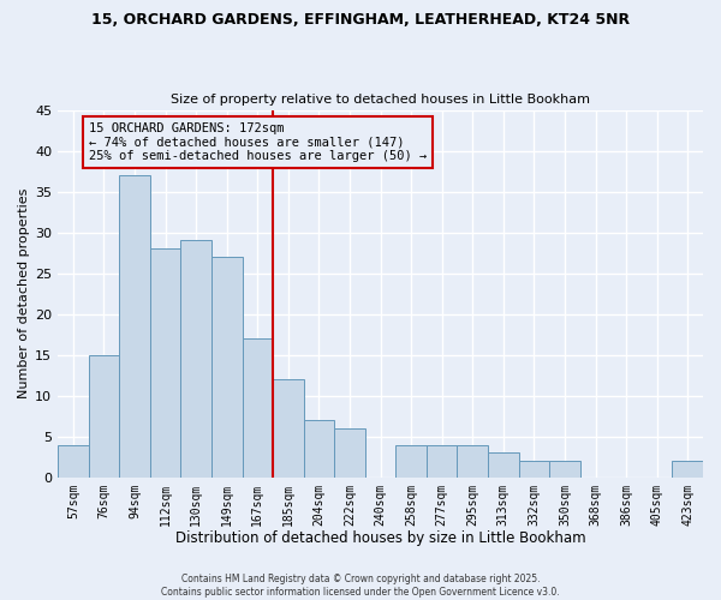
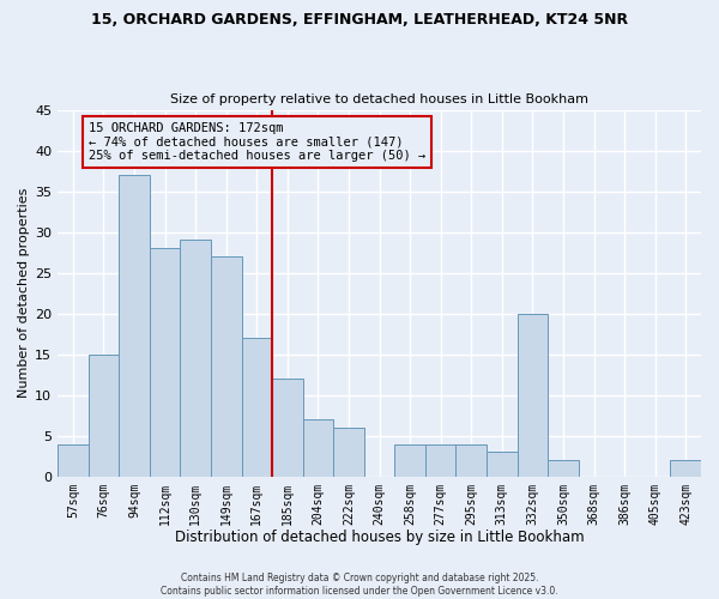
332sqm: 2 -> 20
